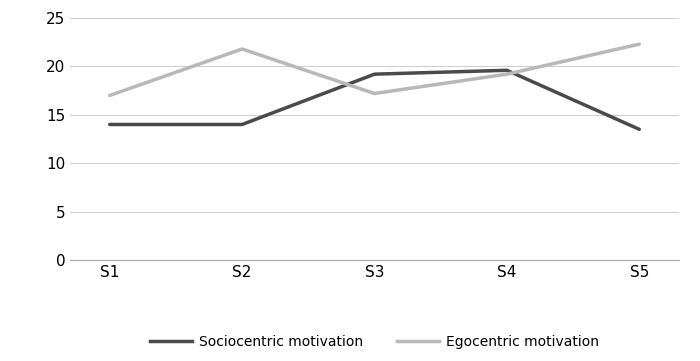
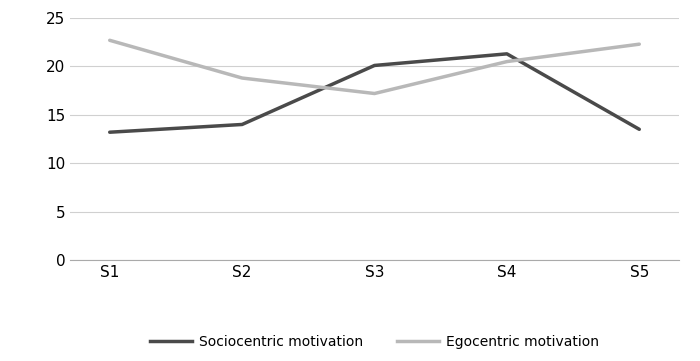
Sociocentric motivation/S1: 14.0 -> 13.2
Egocentric motivation/S1: 17.0 -> 22.7
Egocentric motivation/S2: 21.8 -> 18.8
Sociocentric motivation/S3: 19.2 -> 20.1
Sociocentric motivation/S4: 19.6 -> 21.3
Egocentric motivation/S4: 19.2 -> 20.5
